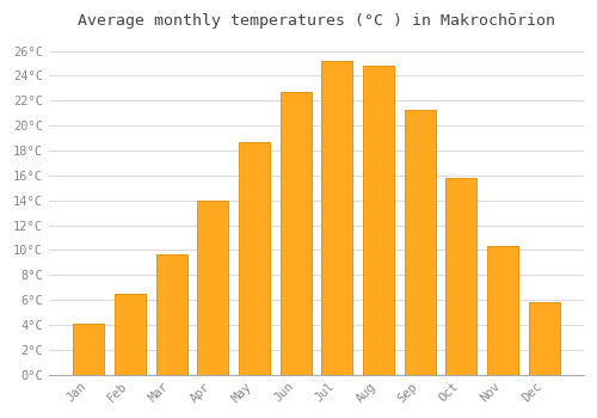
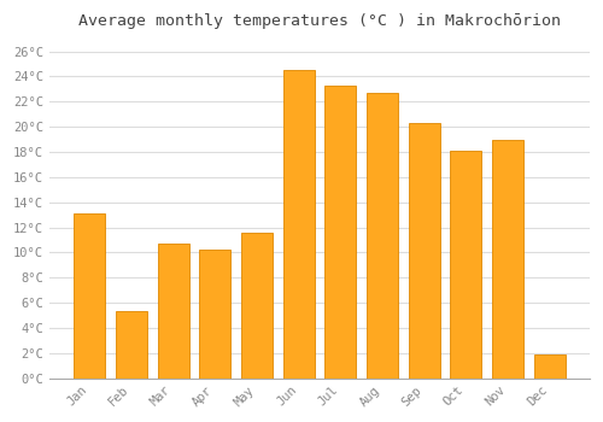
Jan: 4.1°C -> 13.1°C
Feb: 6.5°C -> 5.3°C
Mar: 9.7°C -> 10.7°C
Apr: 14.0°C -> 10.2°C
May: 18.7°C -> 11.6°C
Jun: 22.7°C -> 24.5°C
Jul: 25.2°C -> 23.3°C
Aug: 24.8°C -> 22.7°C
Sep: 21.3°C -> 20.3°C
Oct: 15.8°C -> 18.1°C
Nov: 10.3°C -> 19.0°C
Dec: 5.8°C -> 1.9°C
